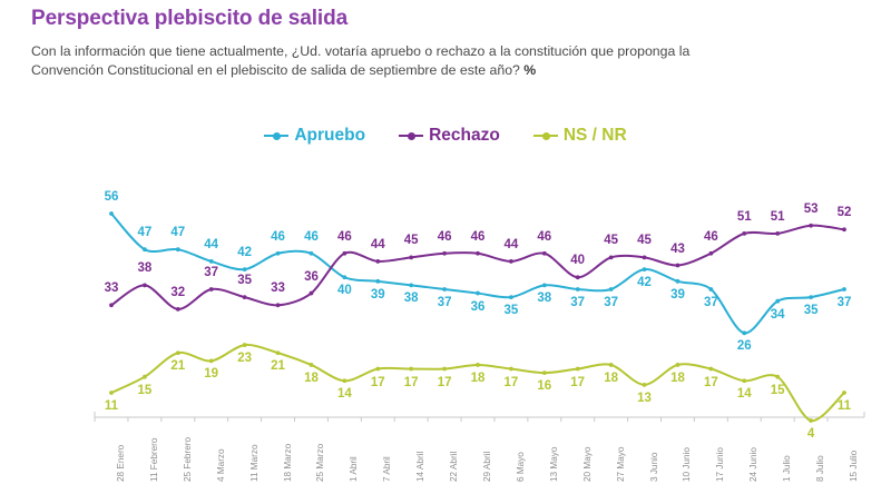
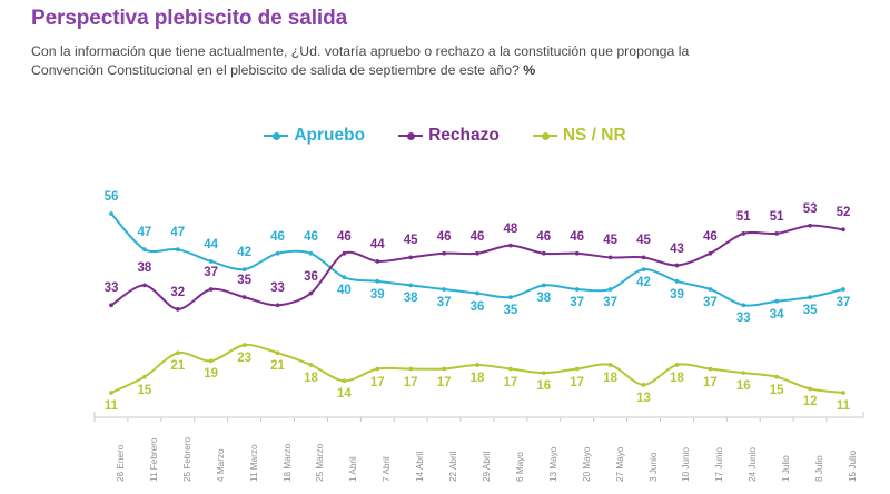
Rechazo/6 Mayo: 44 -> 48
Rechazo/20 Mayo: 40 -> 46
Apruebo/24 Junio: 26 -> 33
NS / NR/24 Junio: 14 -> 16
NS / NR/8 Julio: 4 -> 12
